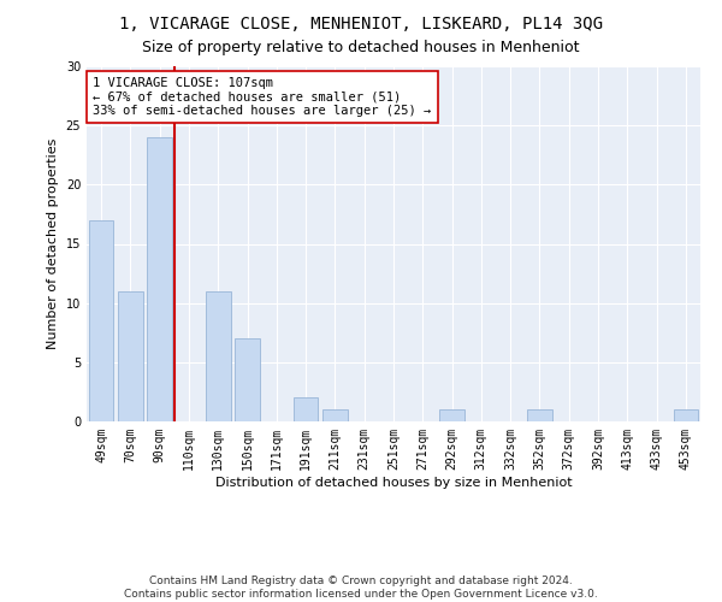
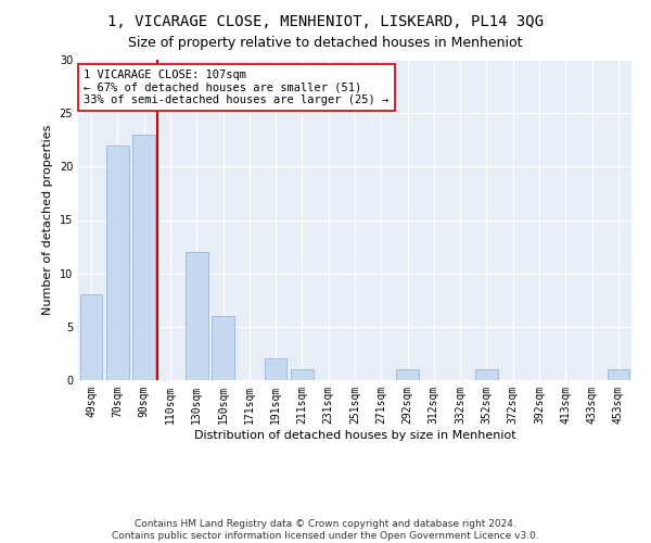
49sqm: 17 -> 8
70sqm: 11 -> 22
90sqm: 24 -> 23
130sqm: 11 -> 12
150sqm: 7 -> 6
